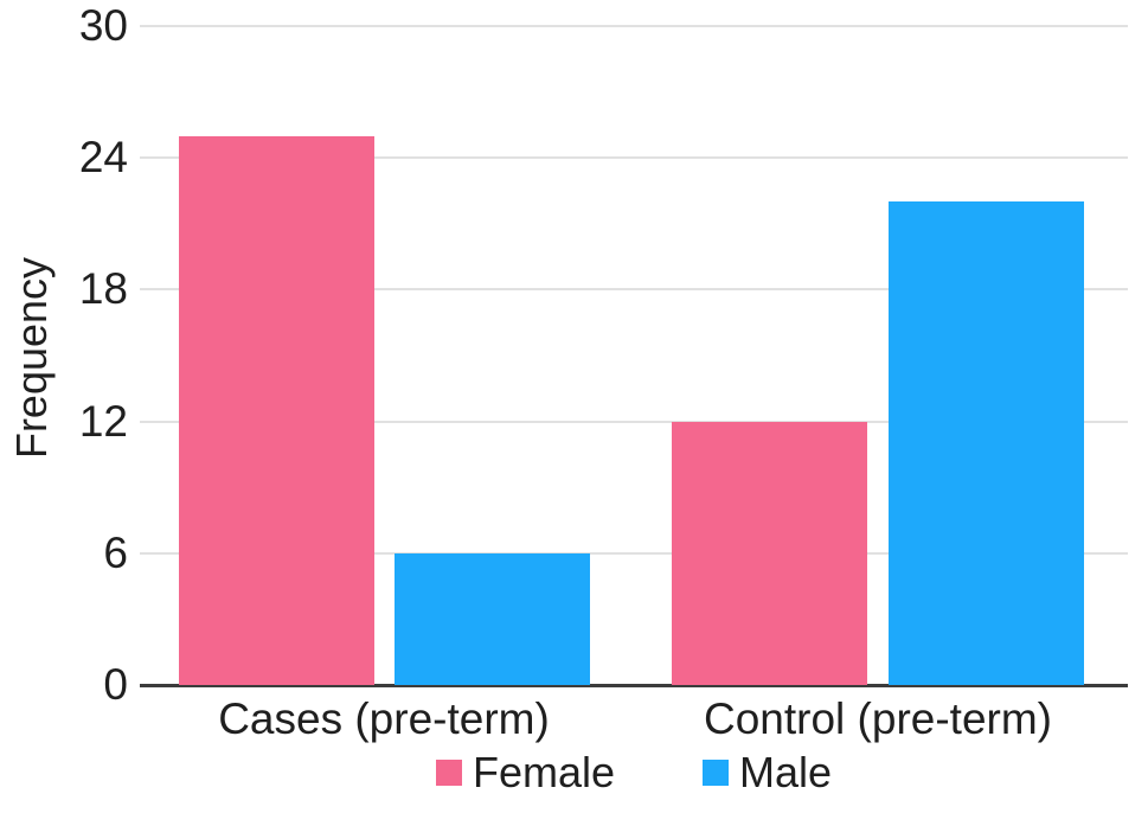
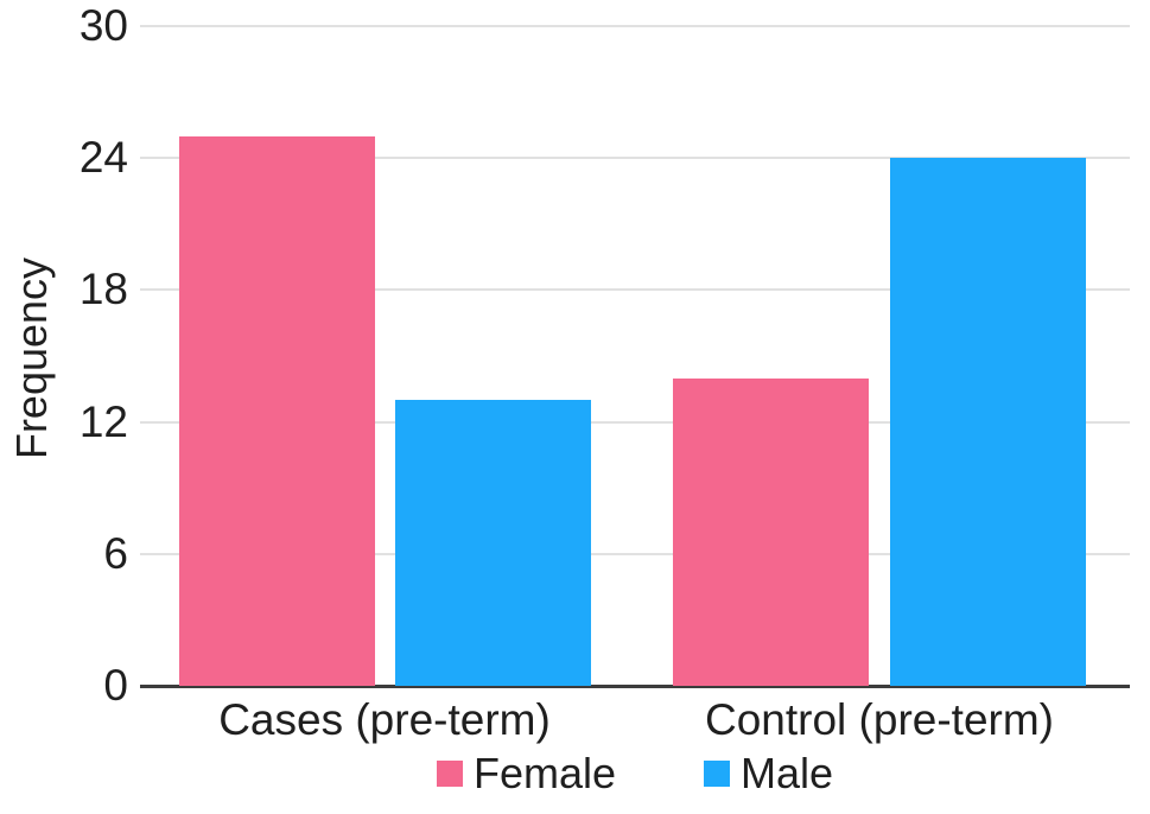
Male/Cases (pre-term): 6 -> 13
Female/Control (pre-term): 12 -> 14
Male/Control (pre-term): 22 -> 24
